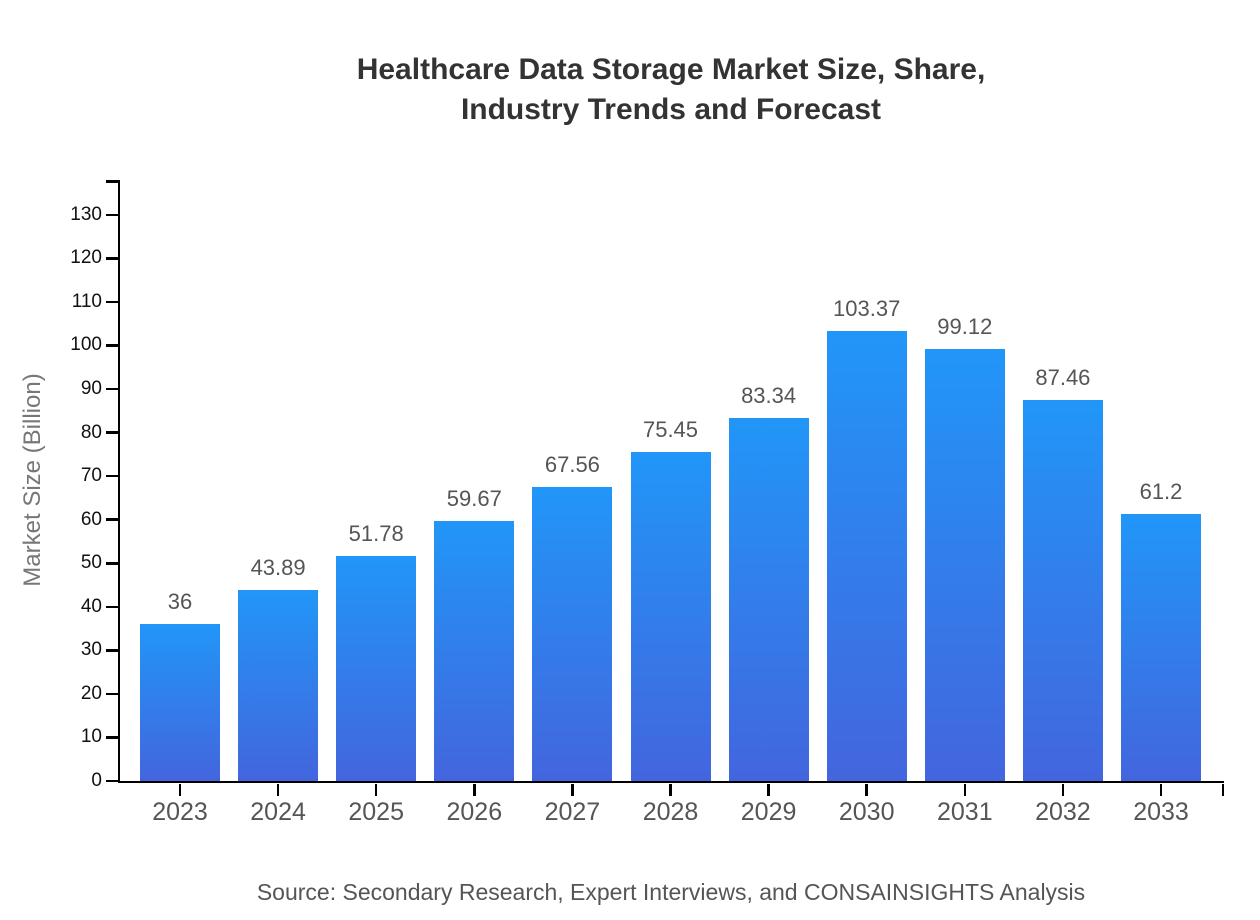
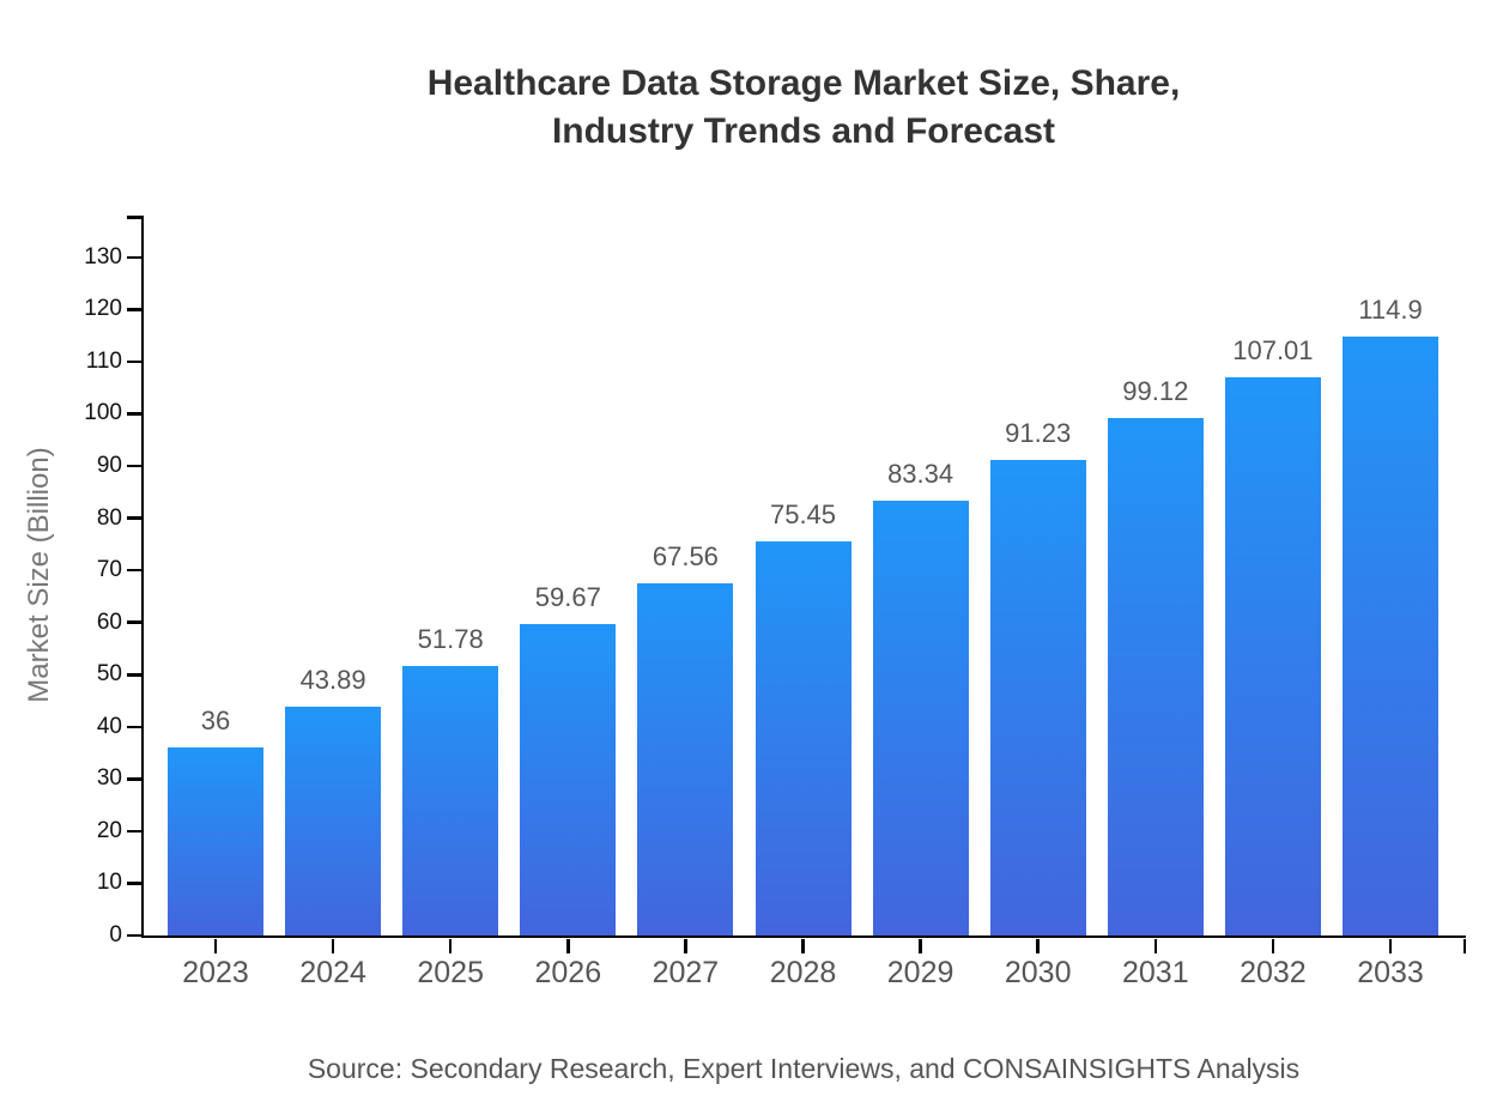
2030: 103.37 -> 91.23
2032: 87.46 -> 107.01
2033: 61.2 -> 114.9
